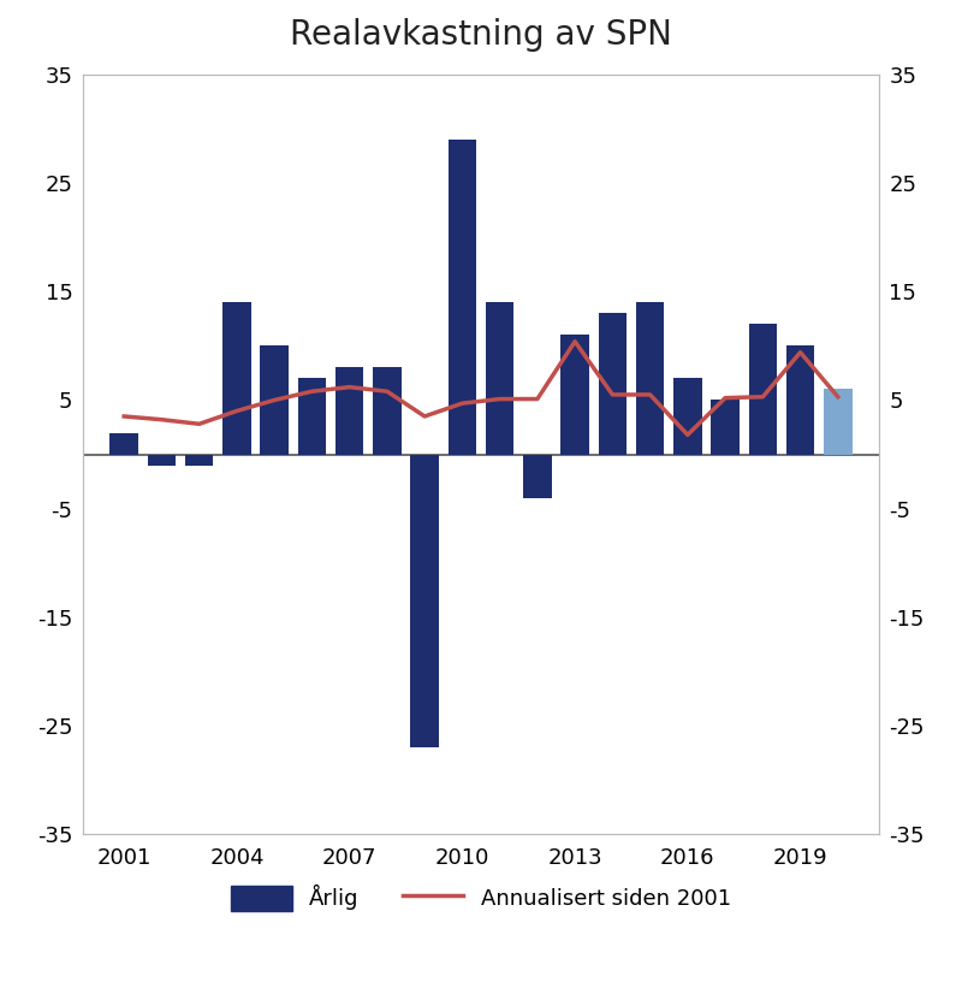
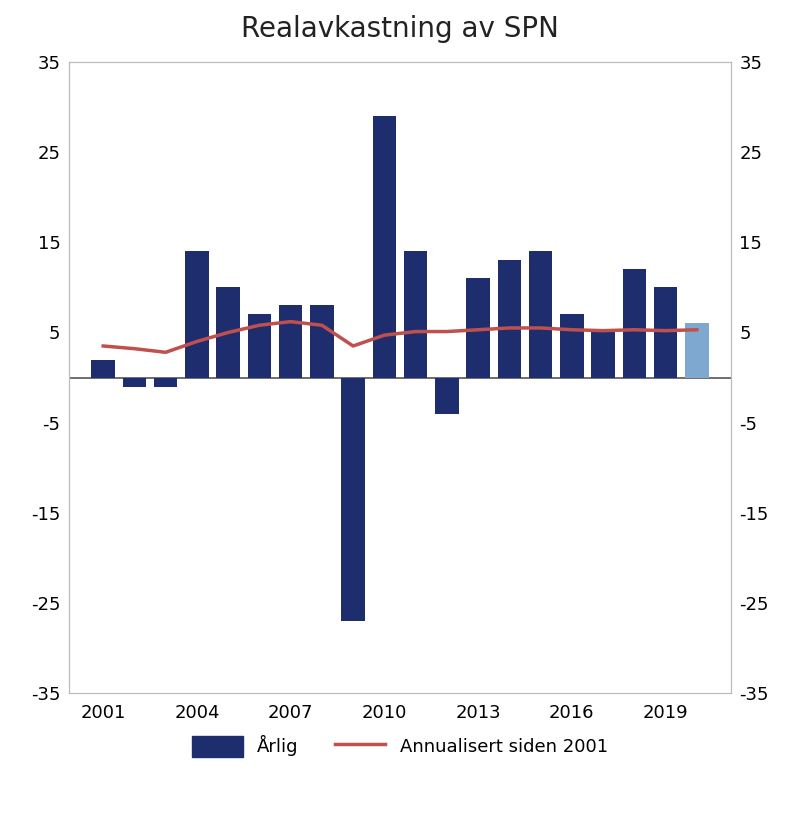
Annualisert siden 2001/2013: 10.4 -> 5.3
Annualisert siden 2001/2016: 1.8 -> 5.3
Annualisert siden 2001/2019: 9.4 -> 5.2
